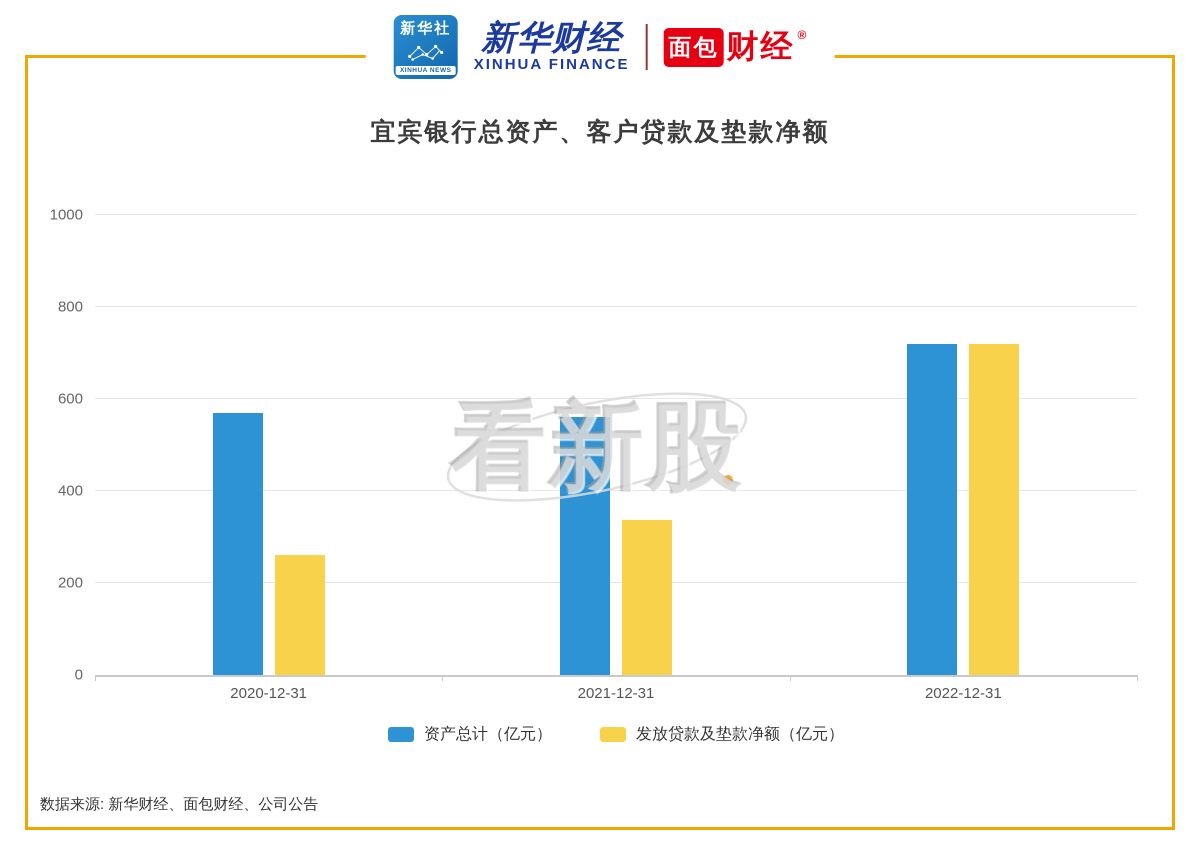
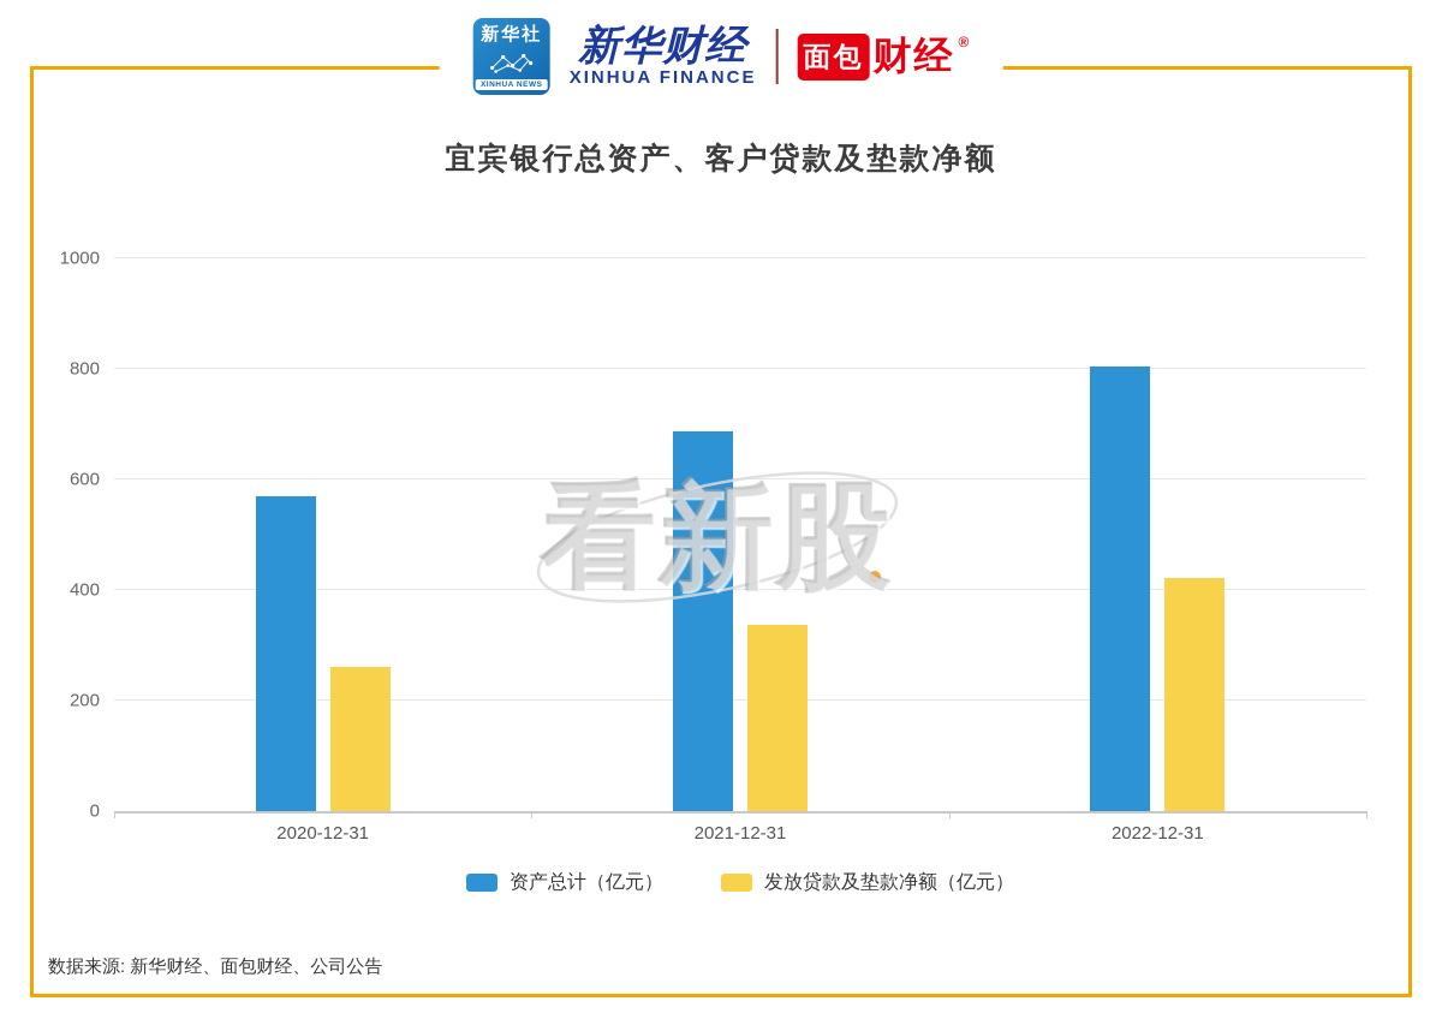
资产总计（亿元）/2021-12-31: 560 -> 690
资产总计（亿元）/2022-12-31: 720 -> 800
发放贷款及垫款净额（亿元）/2022-12-31: 720 -> 420
